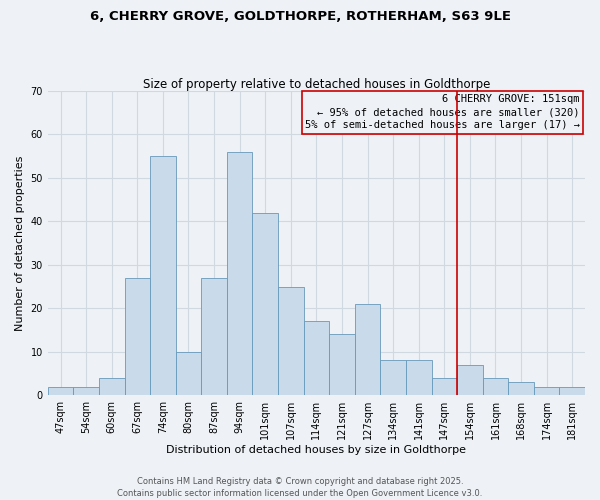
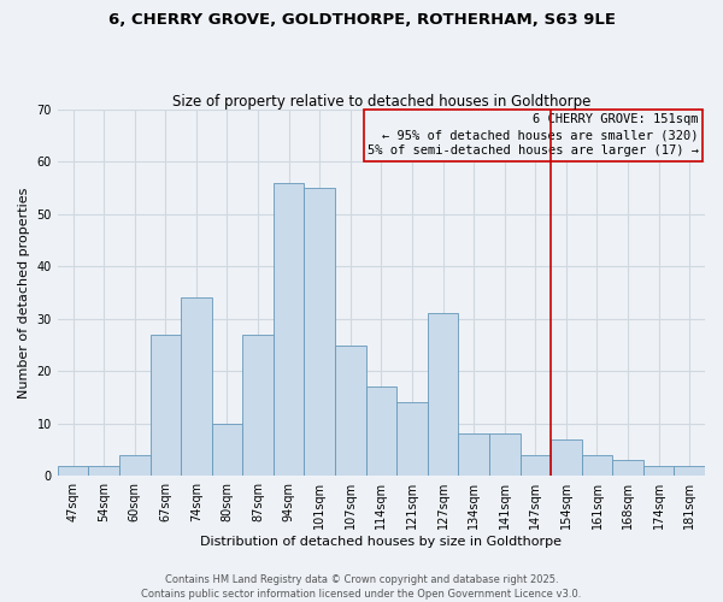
74sqm: 55 -> 34
101sqm: 42 -> 55
127sqm: 21 -> 31
